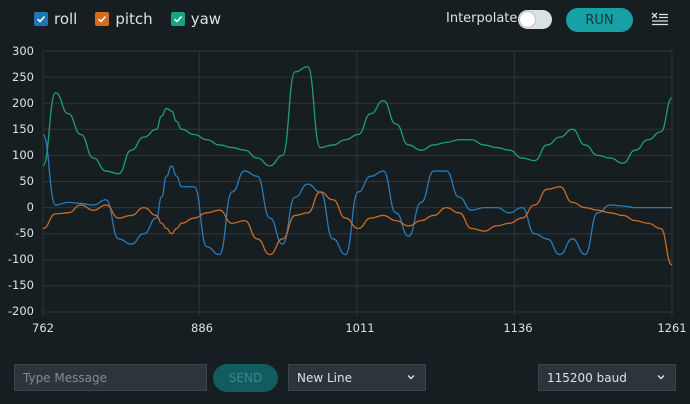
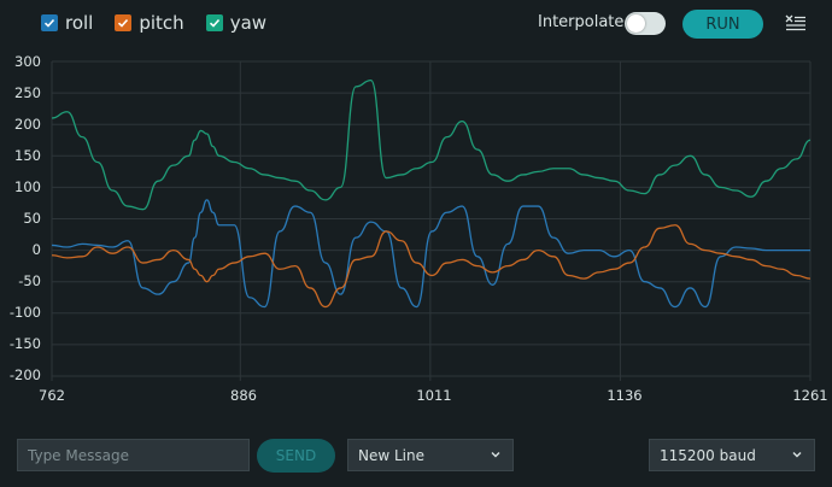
roll/762: 140 -> 10
pitch/762: -40 -> -10
yaw/762: 80 -> 210
pitch/1261: -110 -> -40
yaw/1261: 210 -> 180
